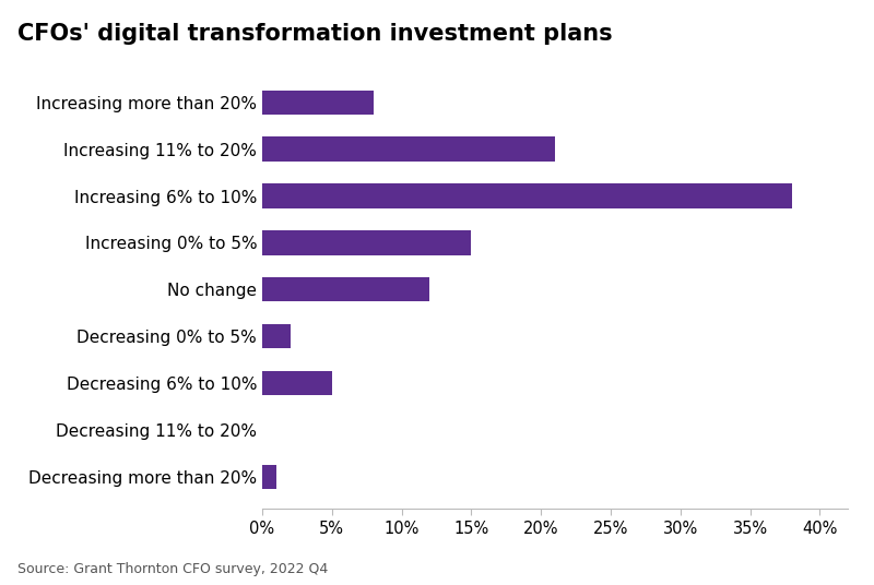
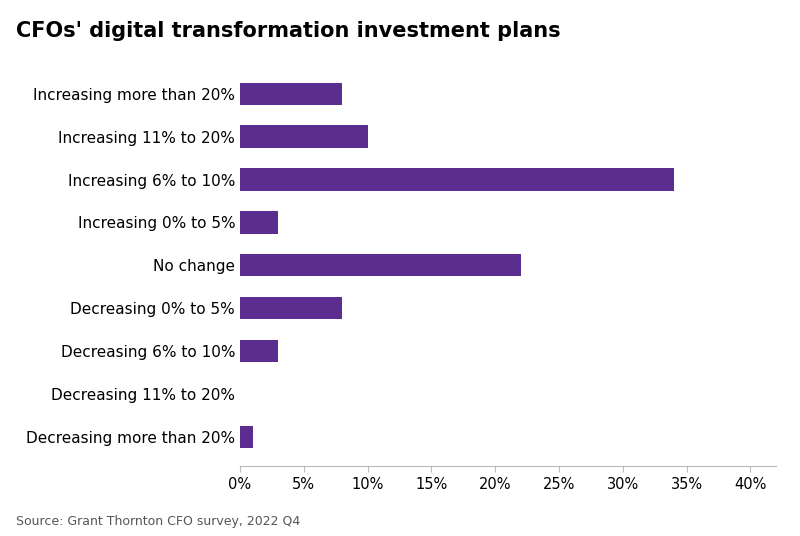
Increasing 11% to 20%: 21% -> 10%
Increasing 6% to 10%: 38% -> 34%
Increasing 0% to 5%: 15% -> 3%
No change: 12% -> 22%
Decreasing 0% to 5%: 2% -> 8%
Decreasing 6% to 10%: 5% -> 3%
